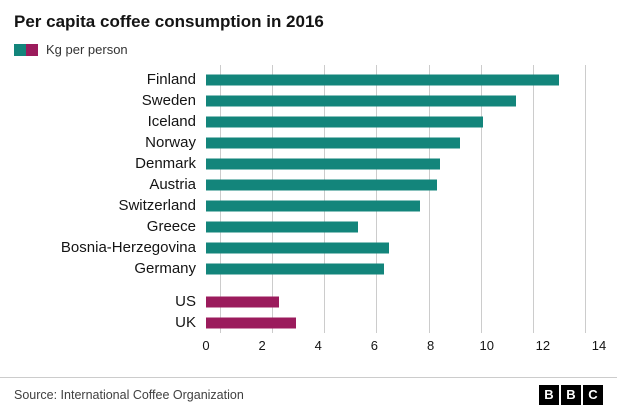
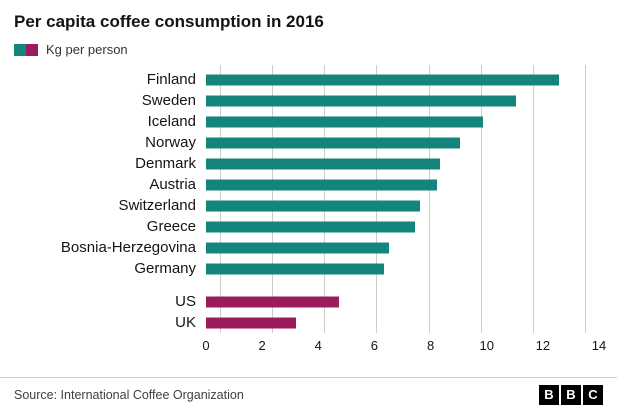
Greece: 5.4 -> 7.4
US: 2.6 -> 4.7
